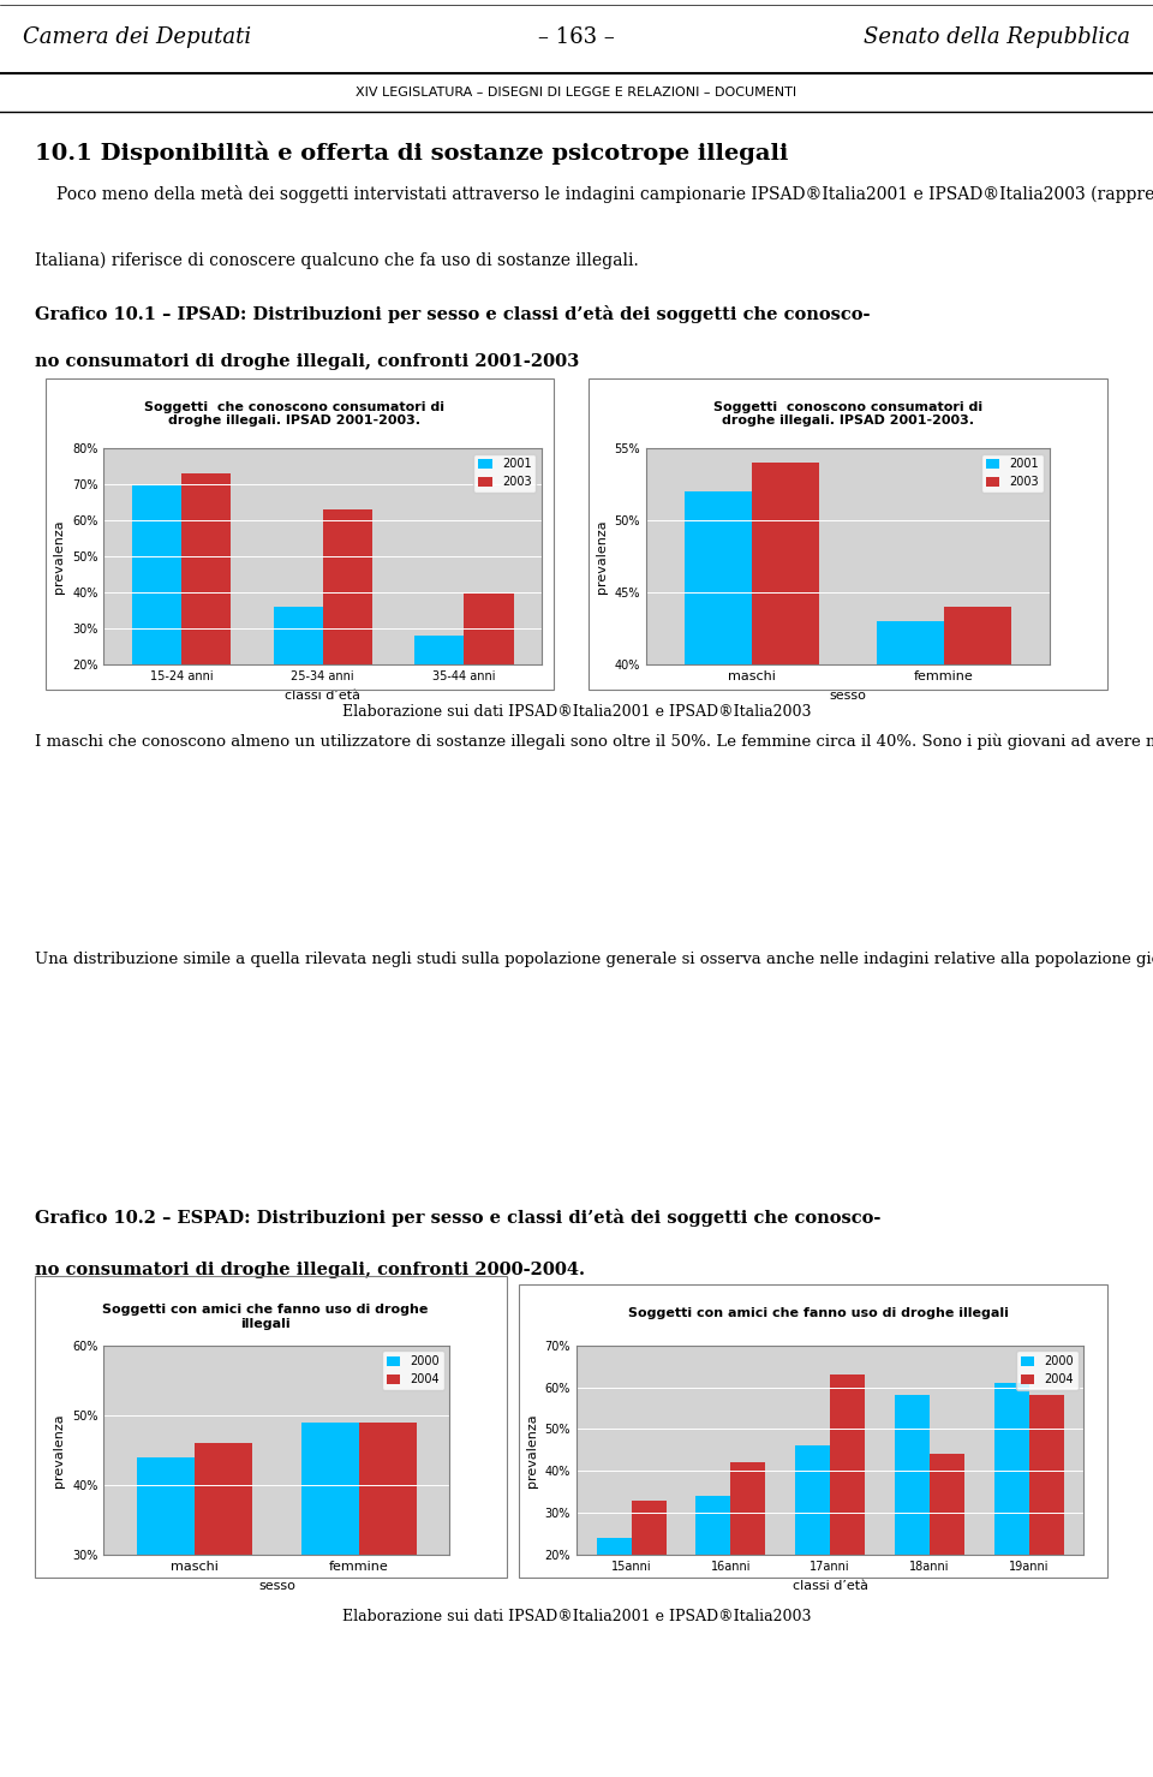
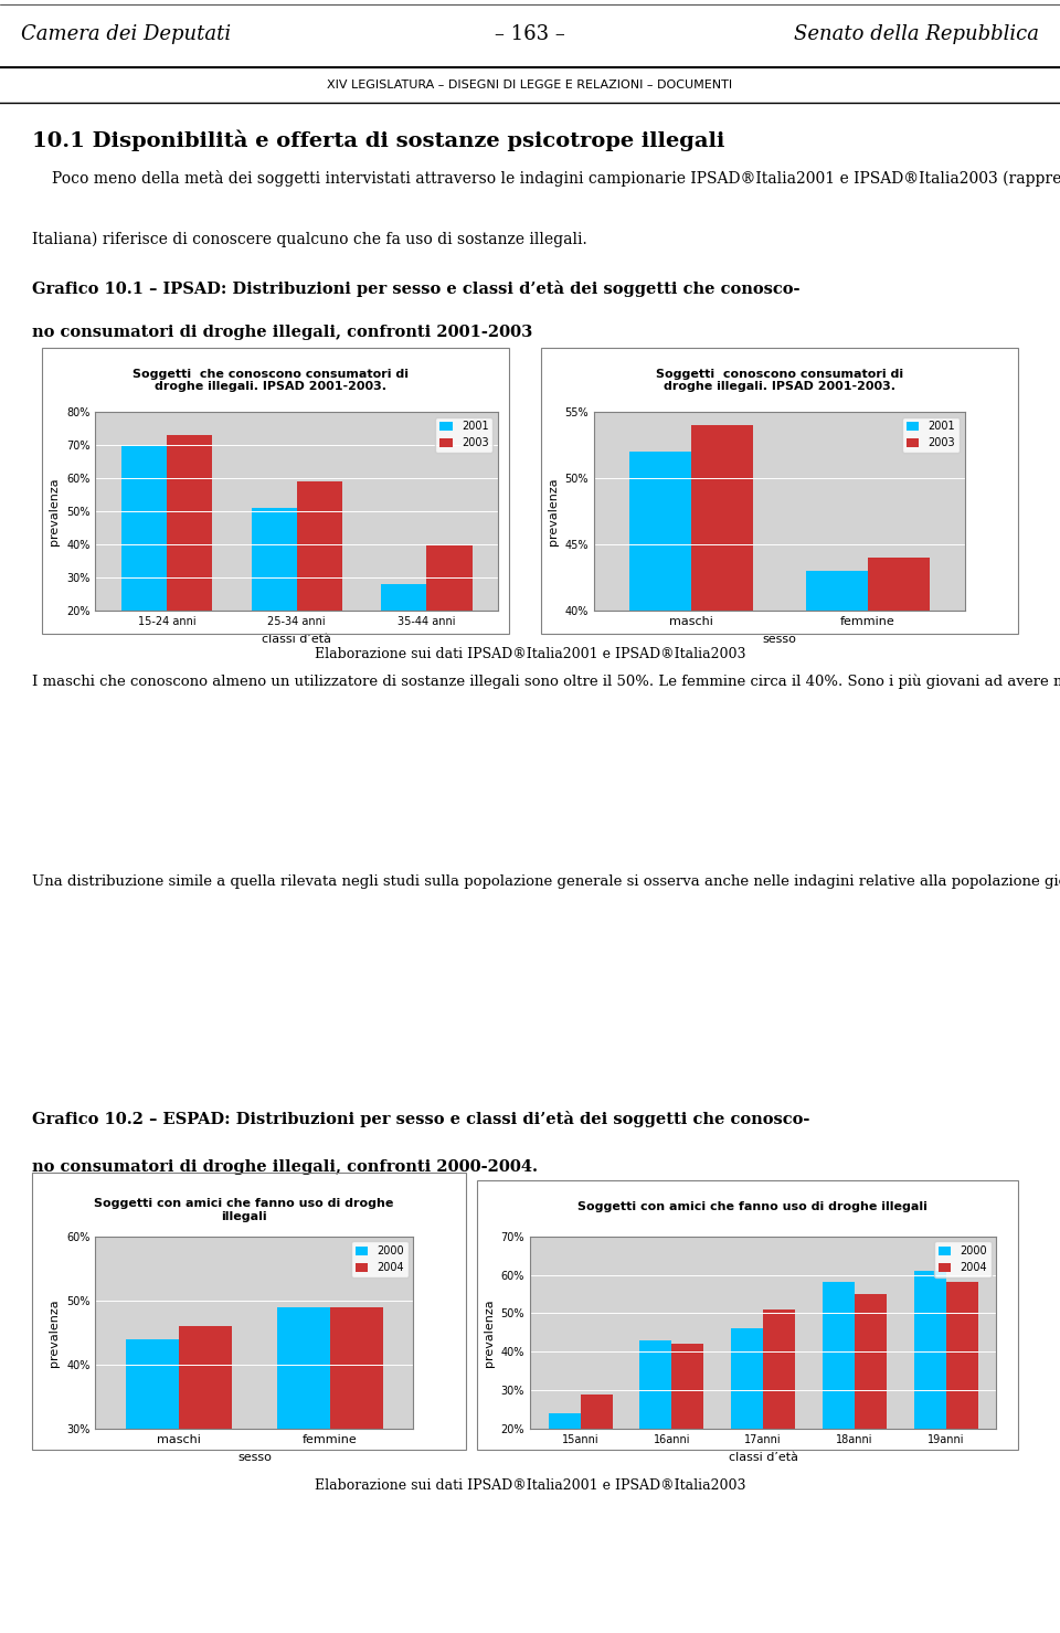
2001/25-34 anni: 36% -> 51%
2003/25-34 anni: 63% -> 59%
2004/15anni: 33% -> 29%
2000/16anni: 34% -> 43%
2004/17anni: 63% -> 51%
2004/18anni: 44% -> 55%
